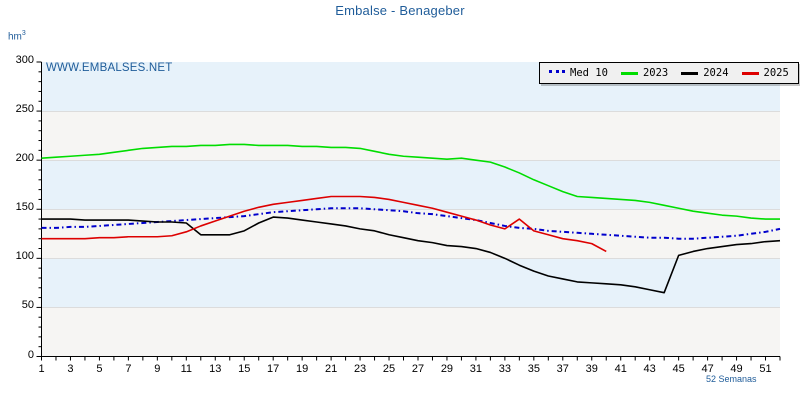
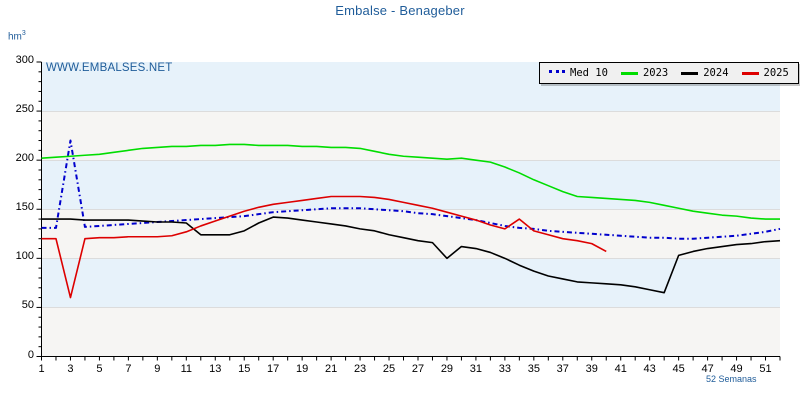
Med 10/3: 130 -> 220
2025/3: 120 -> 60
2024/29: 110 -> 100
